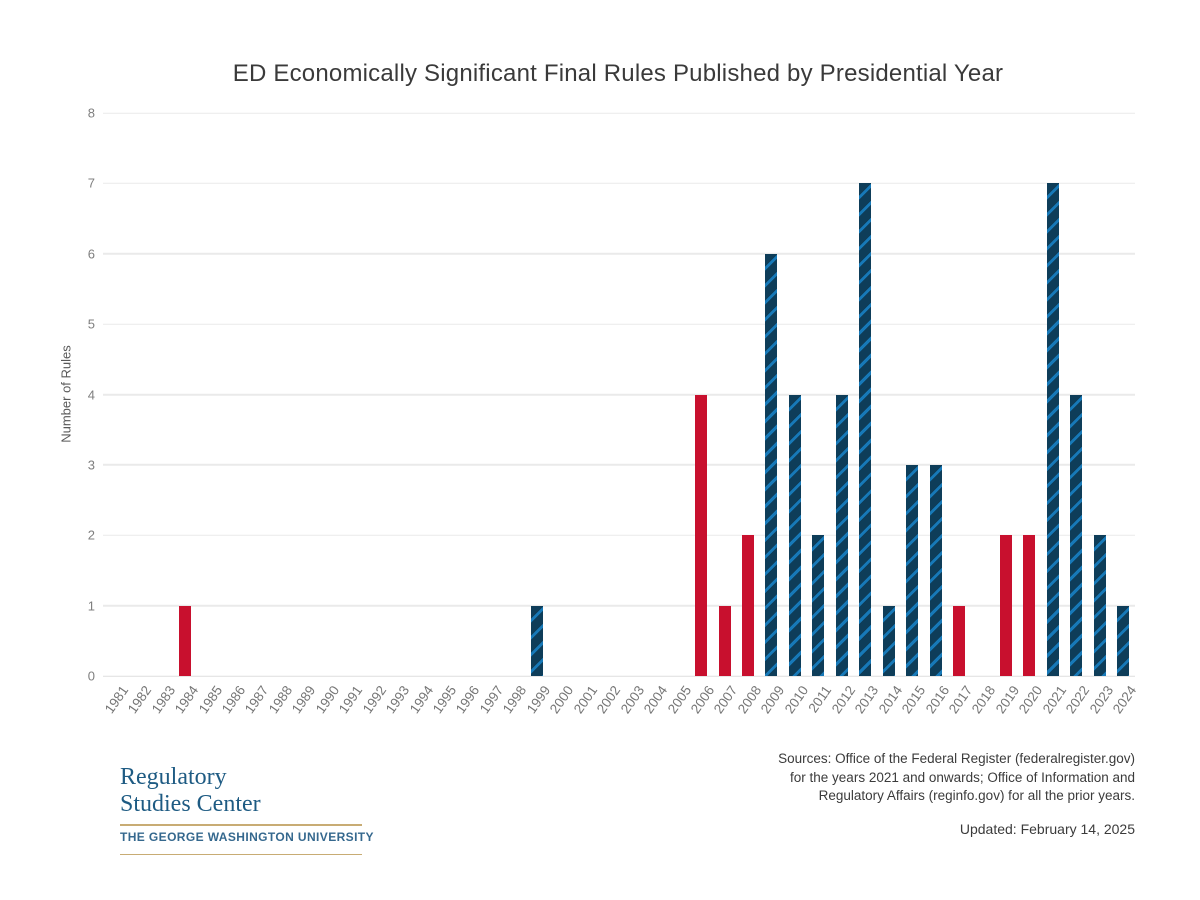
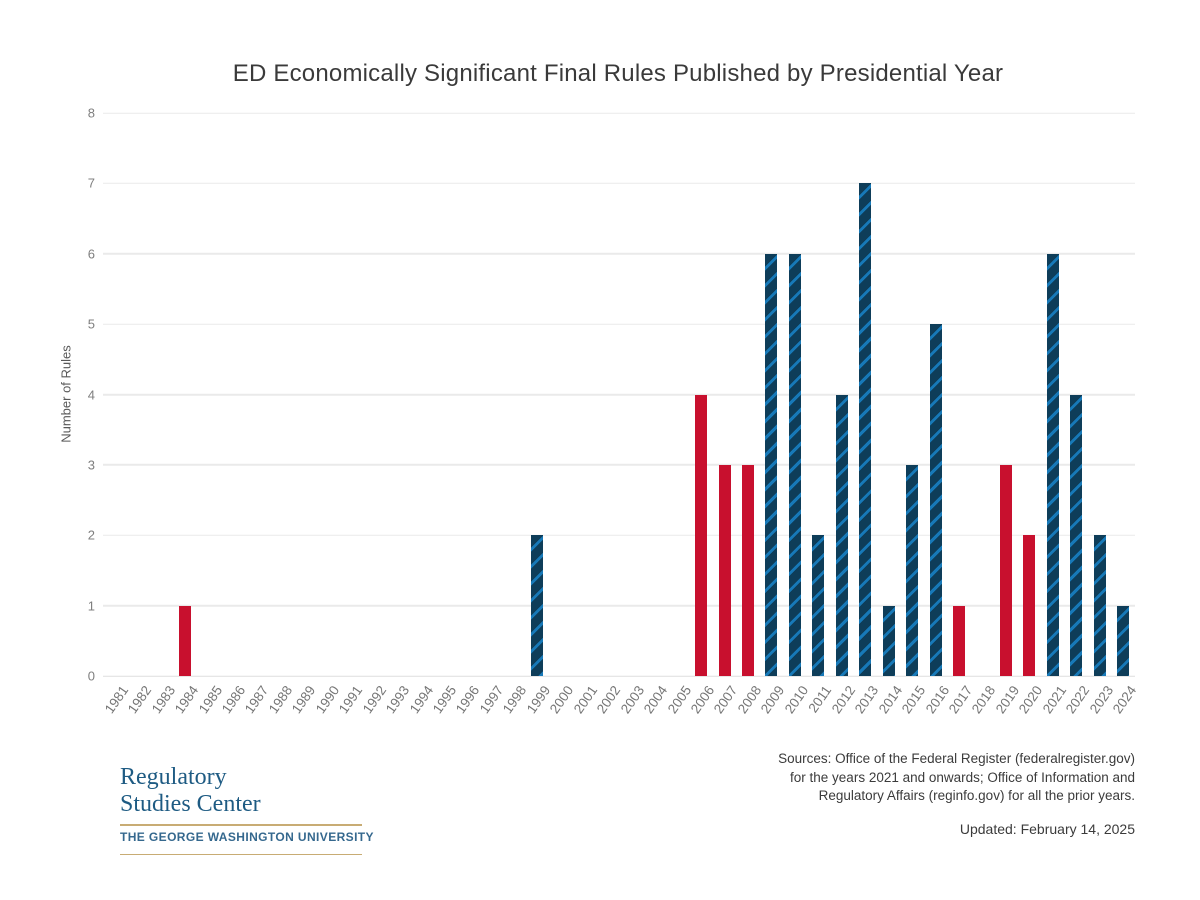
1999: 1 -> 2
2007: 1 -> 3
2008: 2 -> 3
2010: 4 -> 6
2016: 3 -> 5
2019: 2 -> 3
2021: 7 -> 6
